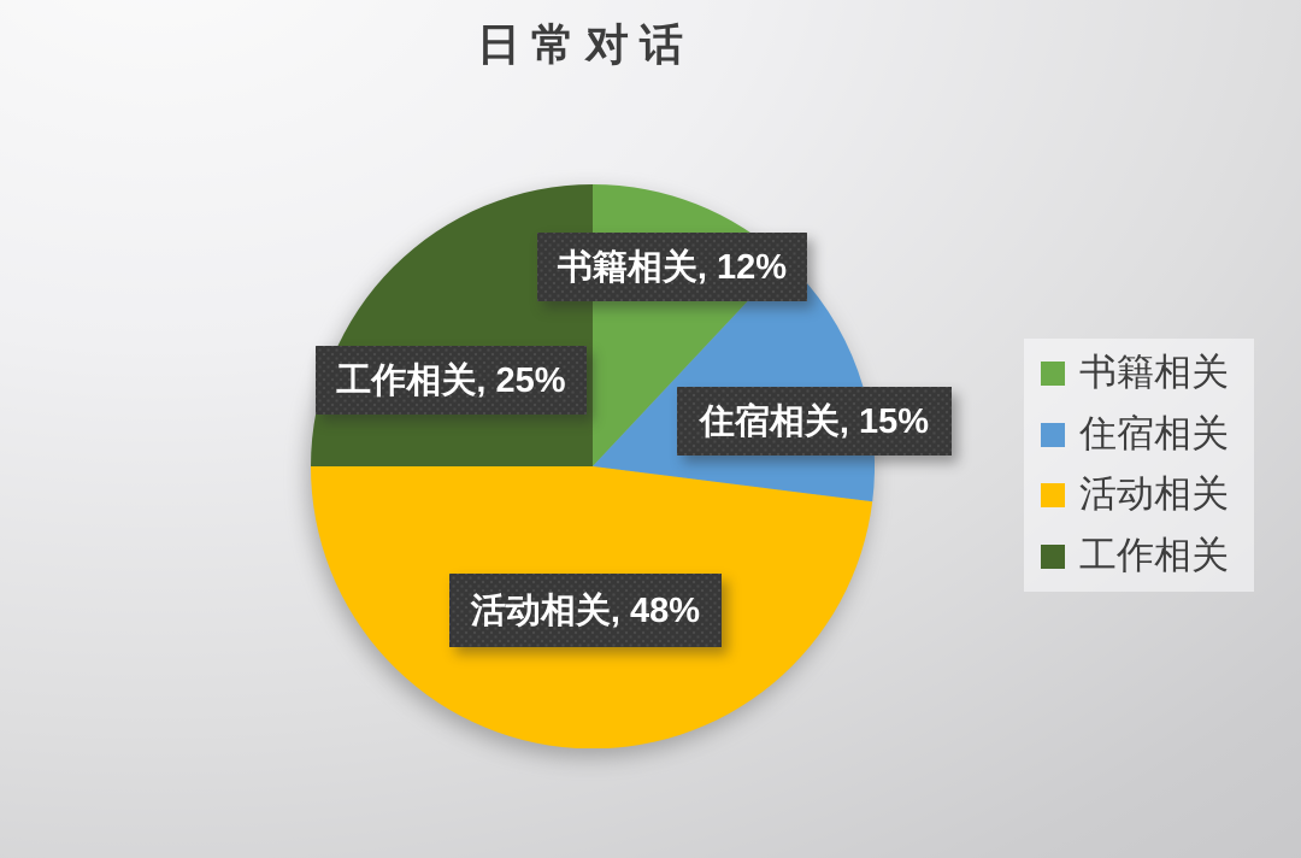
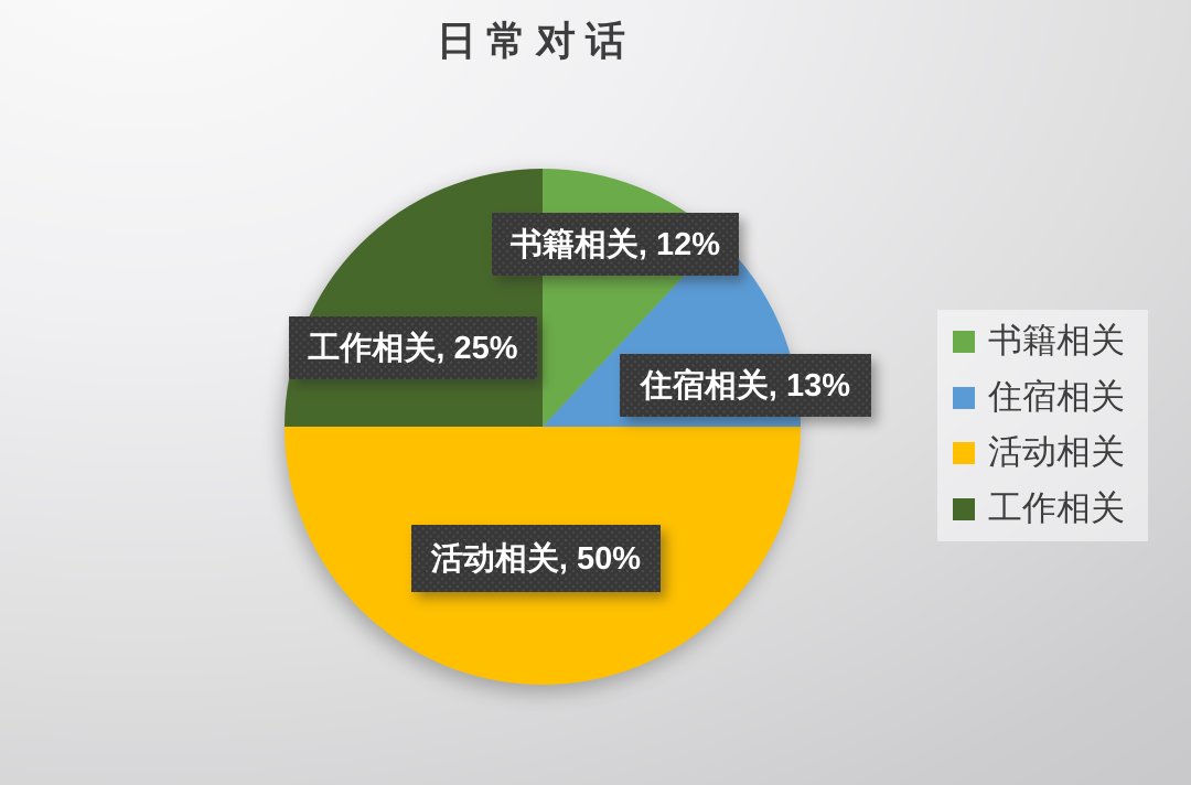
住宿相关: 15% -> 13%
活动相关: 48% -> 50%
